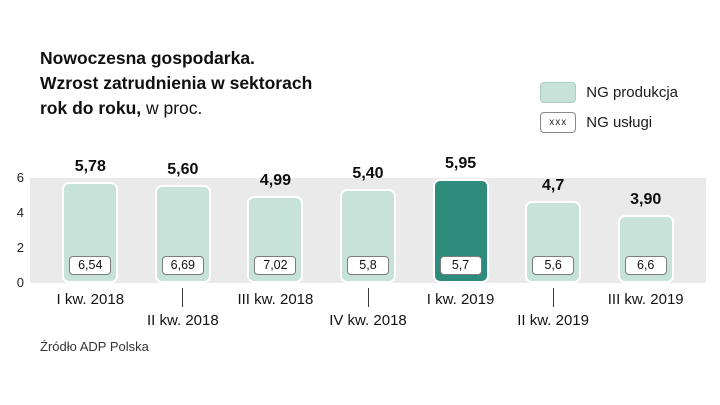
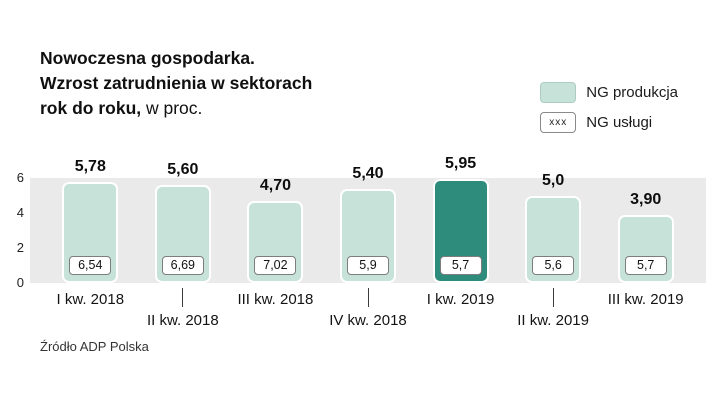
NG produkcja/III kw. 2018: 4,99 -> 4,70
NG usługi/IV kw. 2018: 5,8 -> 5,9
NG produkcja/II kw. 2019: 4,7 -> 5,0
NG usługi/III kw. 2019: 6,6 -> 5,7
